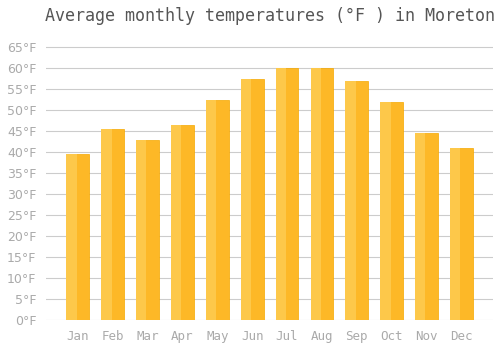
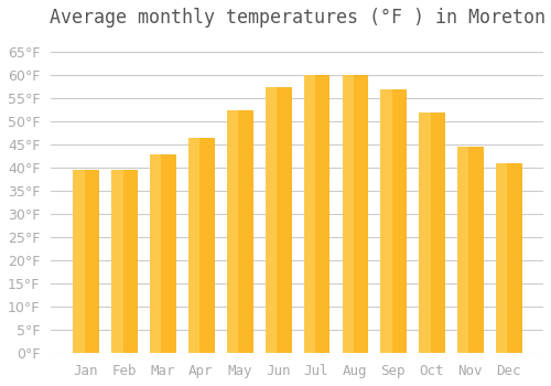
Feb: 45.5°F -> 39.5°F
